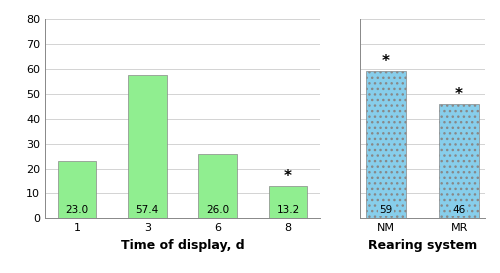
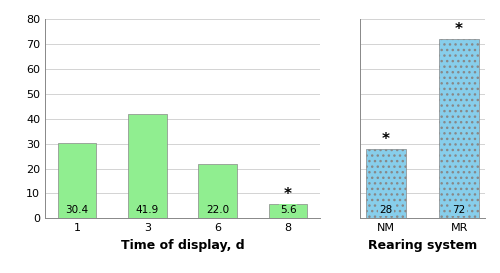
1: 23.0 -> 30.4
3: 57.4 -> 41.9
6: 26.0 -> 22.0
8: 13.2 -> 5.6
NM: 59 -> 28
MR: 46 -> 72
